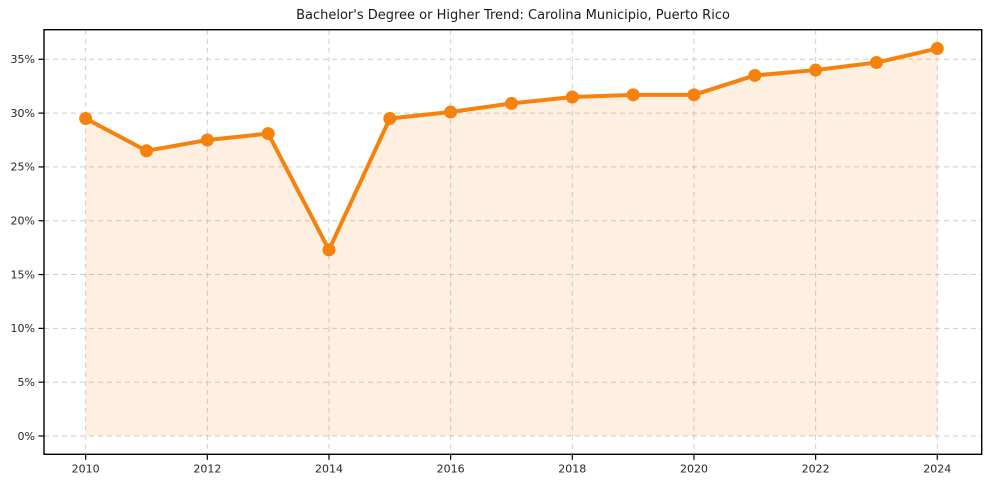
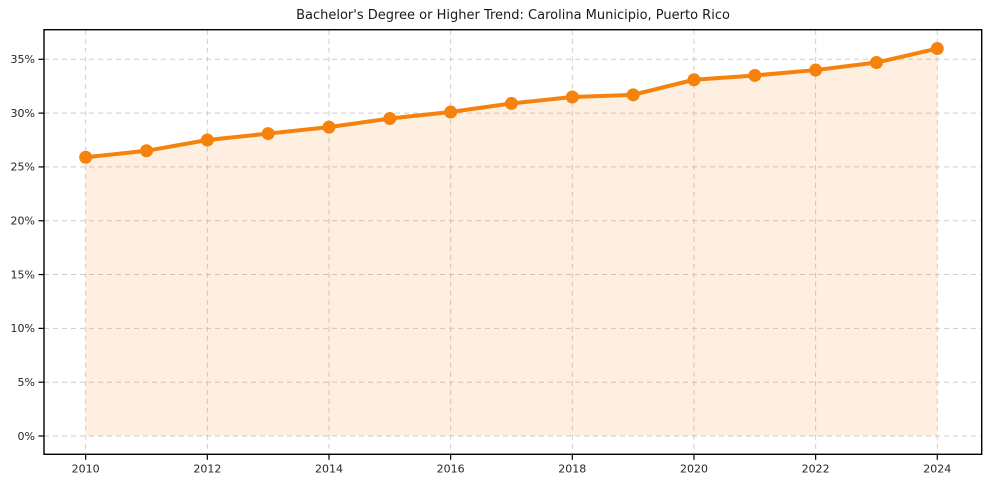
2010: 29.5% -> 25.9%
2014: 17.3% -> 28.7%
2020: 31.7% -> 33.1%
